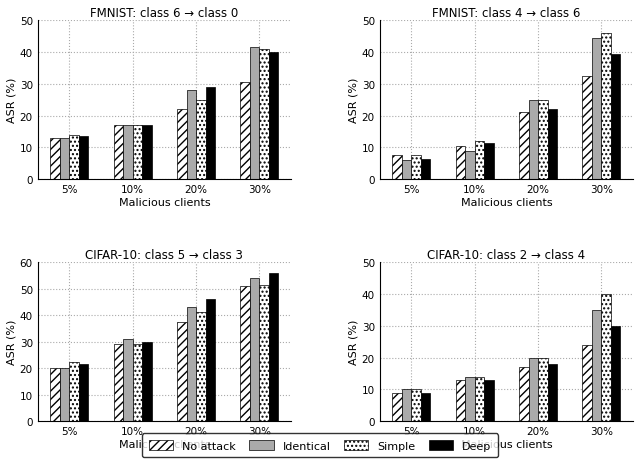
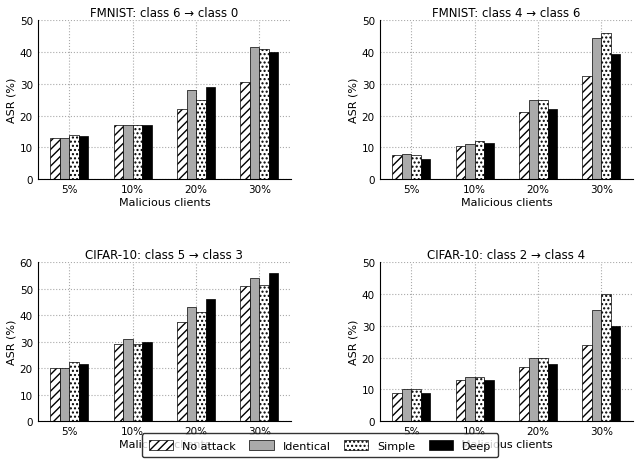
FMNIST: class 4 → class 6/Identical/5%: 6.0 -> 8.0
FMNIST: class 4 → class 6/Identical/10%: 9.0 -> 11.0
